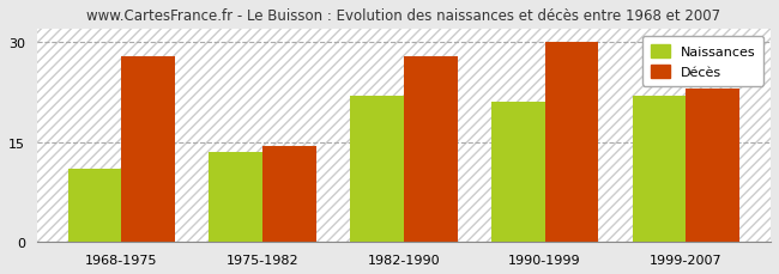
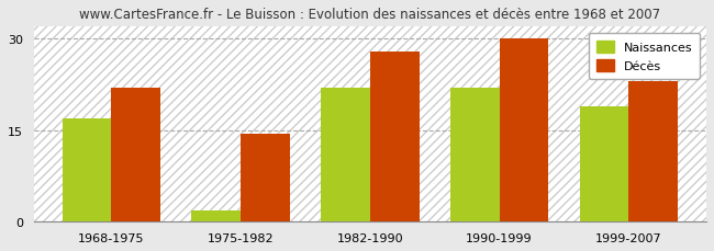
Naissances/1968-1975: 11.0 -> 17.0
Décès/1968-1975: 28.0 -> 22.0
Naissances/1975-1982: 13.5 -> 1.8
Naissances/1990-1999: 21.0 -> 22.0
Naissances/1999-2007: 22.0 -> 19.0
